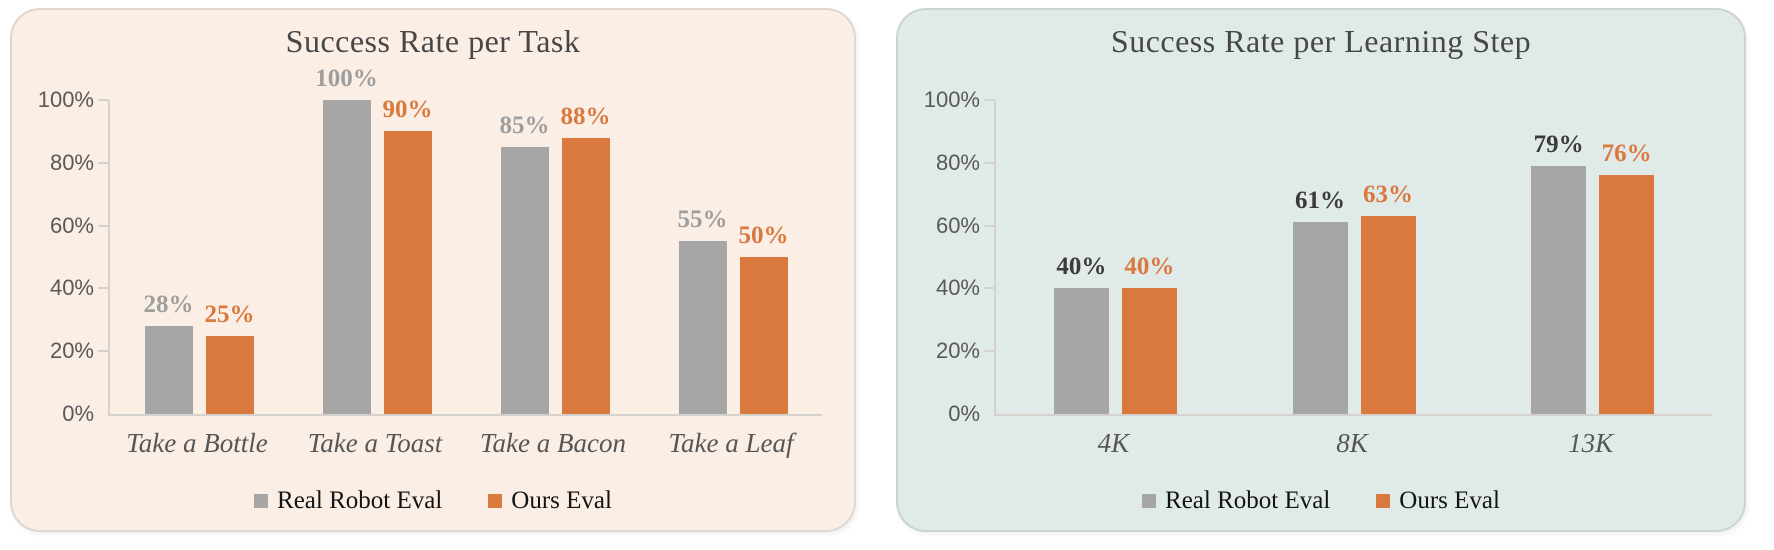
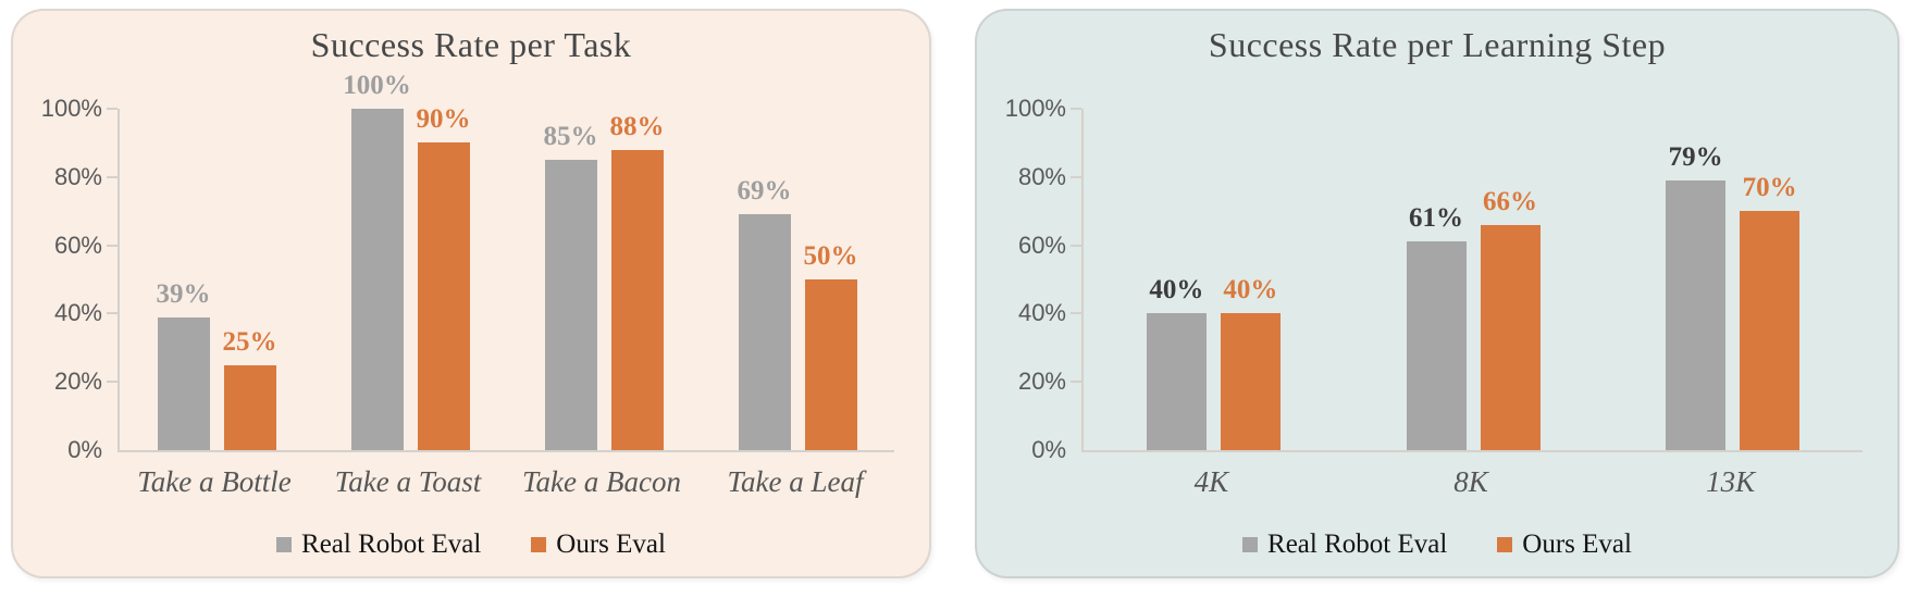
Success Rate per Task/Real Robot Eval/Take a Bottle: 28% -> 39%
Success Rate per Task/Real Robot Eval/Take a Leaf: 55% -> 69%
Success Rate per Learning Step/Ours Eval/8K: 63% -> 66%
Success Rate per Learning Step/Ours Eval/13K: 76% -> 70%
